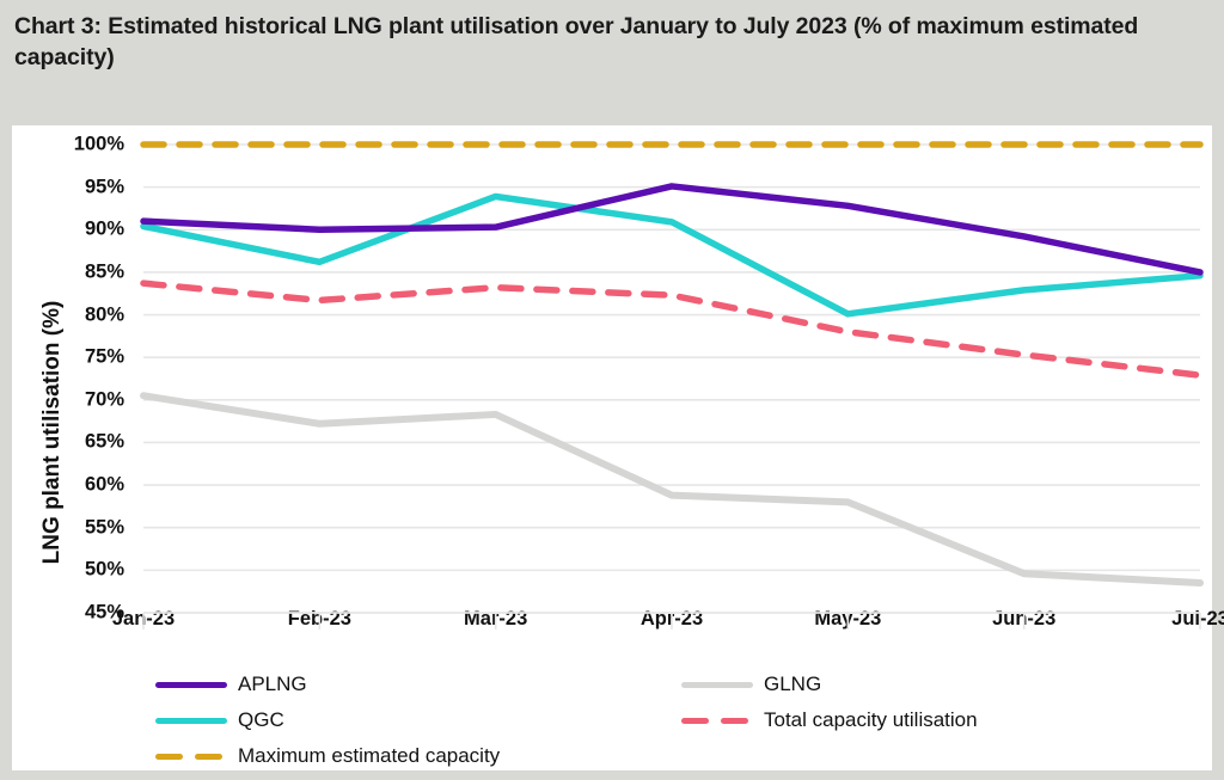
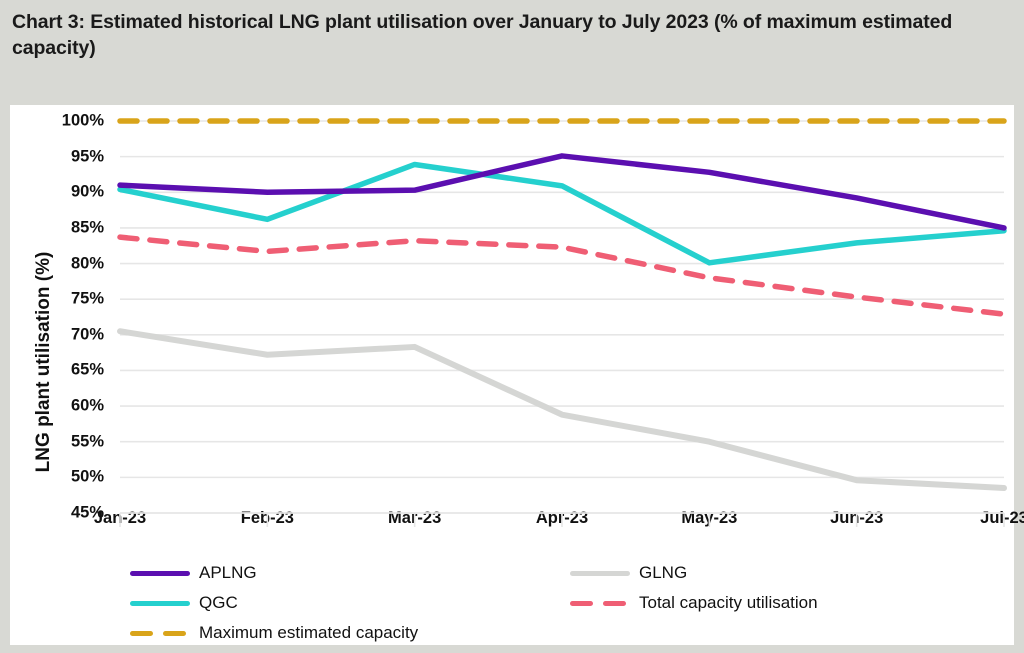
GLNG/May-23: 58% -> 55%
